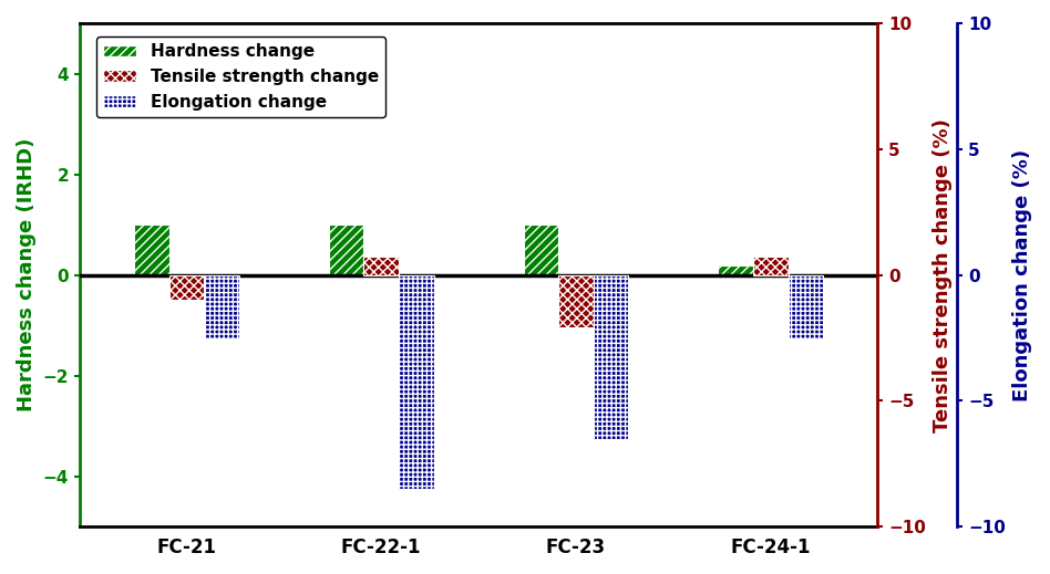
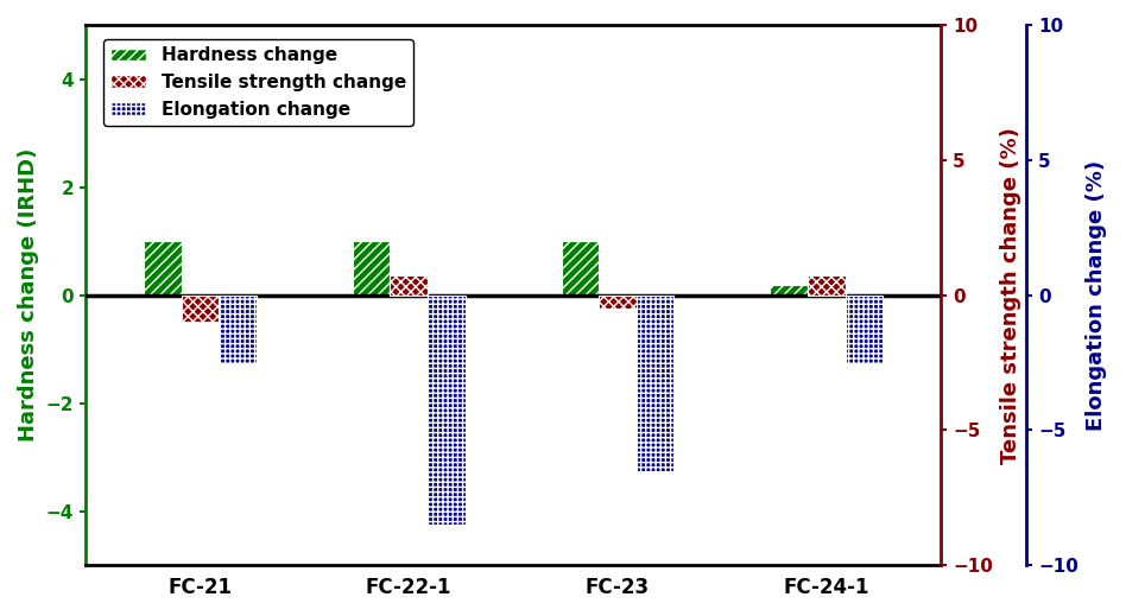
Tensile strength change/FC-23: -2.10 -> -0.50
